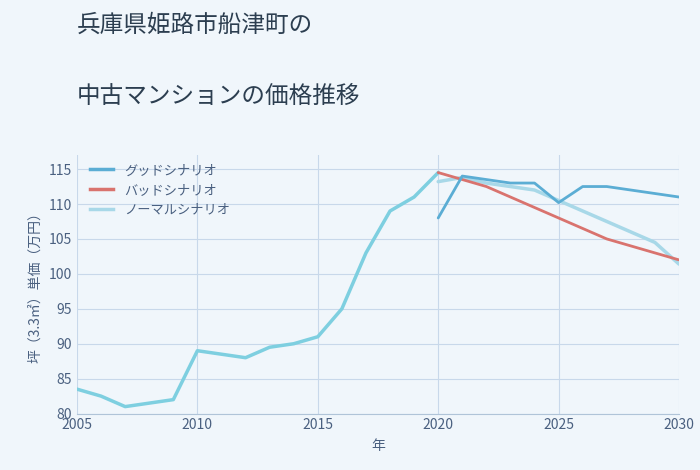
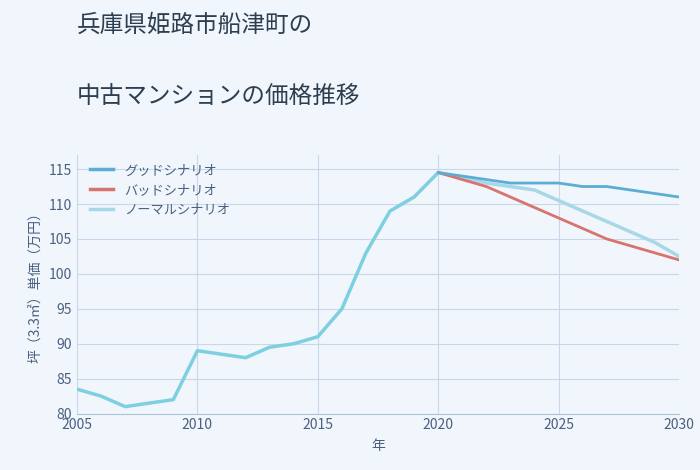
グッドシナリオ/2020: 108.0 -> 114.5
ノーマルシナリオ/2020: 113.2 -> 114.5
グッドシナリオ/2025: 110.2 -> 113.0
ノーマルシナリオ/2030: 101.4 -> 102.5
